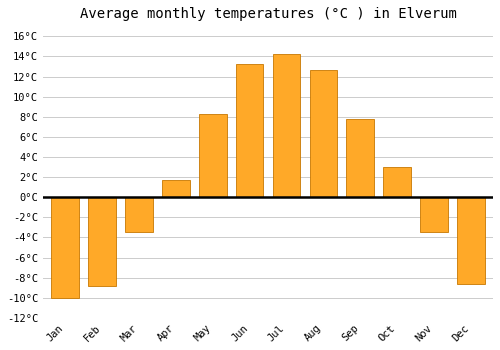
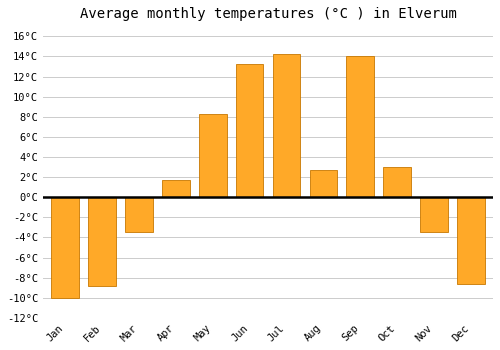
Aug: 12.7°C -> 2.7°C
Sep: 7.8°C -> 14.0°C
